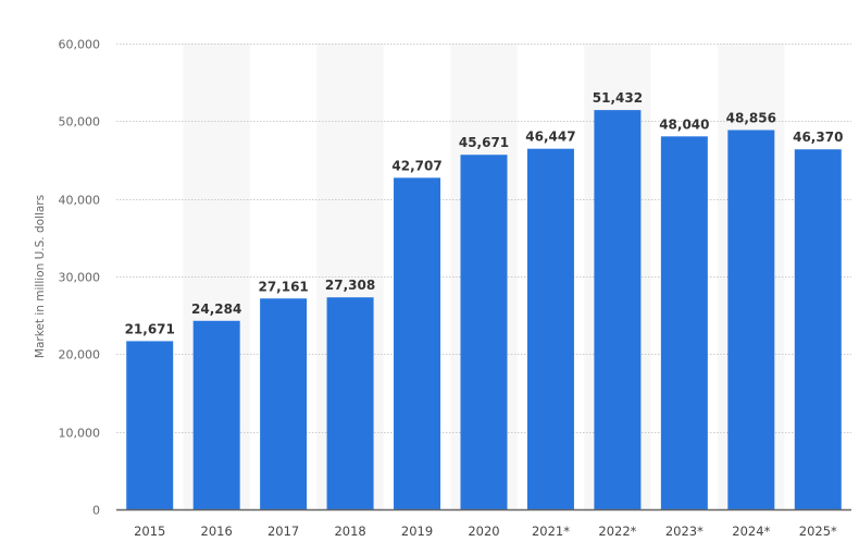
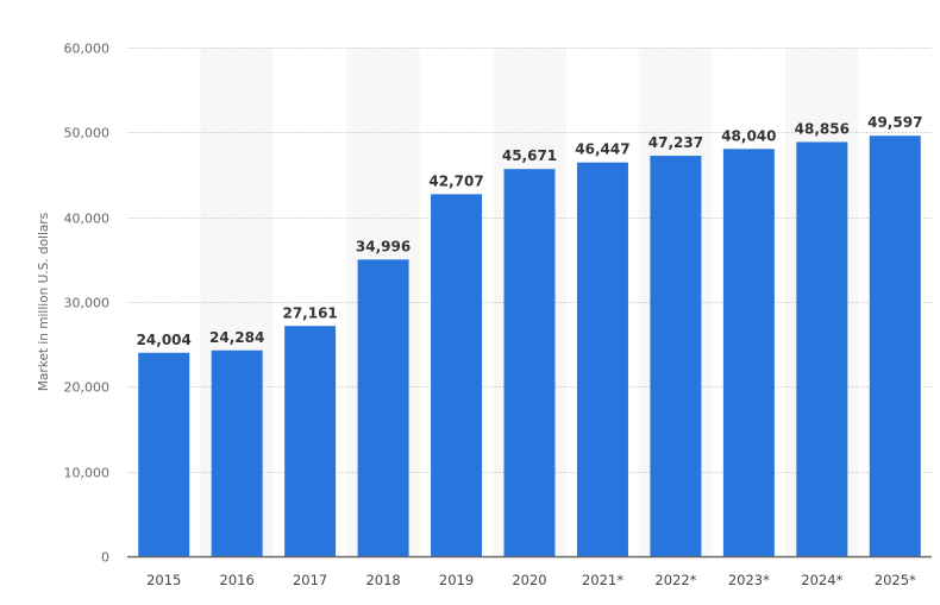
2015: 21,671 -> 24,004
2018: 27,308 -> 34,996
2022*: 51,432 -> 47,237
2025*: 46,370 -> 49,597
